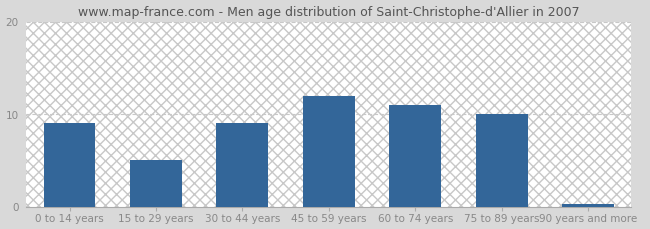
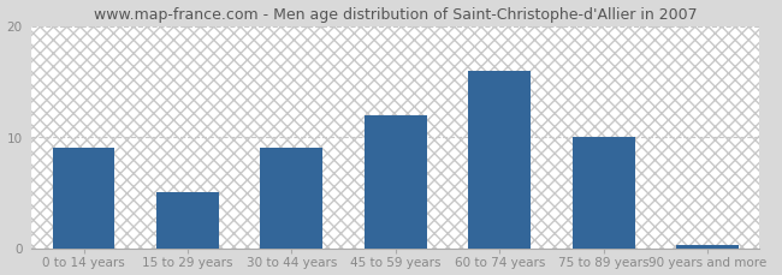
60 to 74 years: 11.0 -> 16.0
